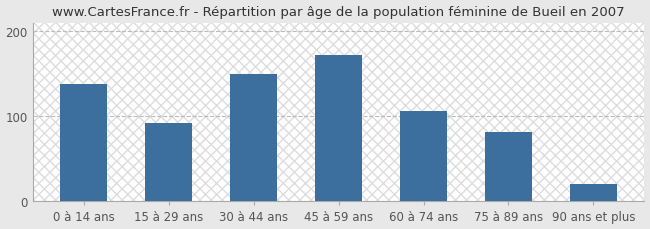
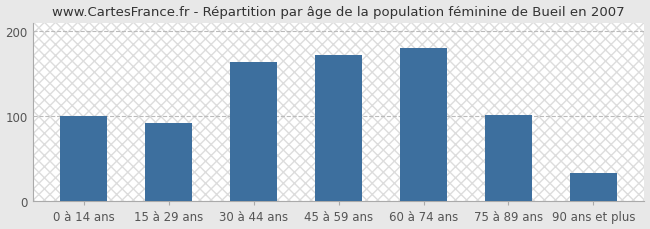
0 à 14 ans: 138 -> 100
30 à 44 ans: 150 -> 164
60 à 74 ans: 106 -> 180
75 à 89 ans: 82 -> 102
90 ans et plus: 20 -> 34
